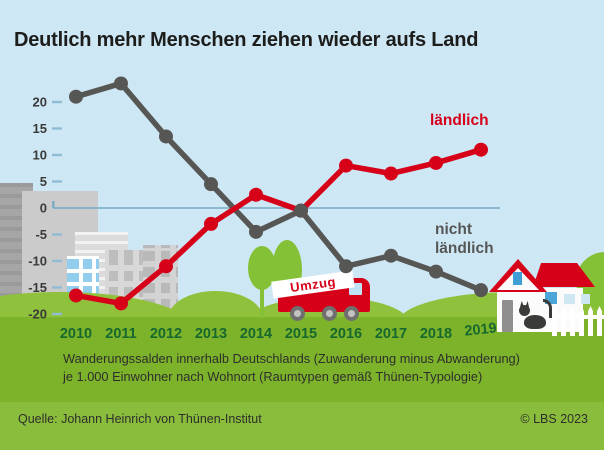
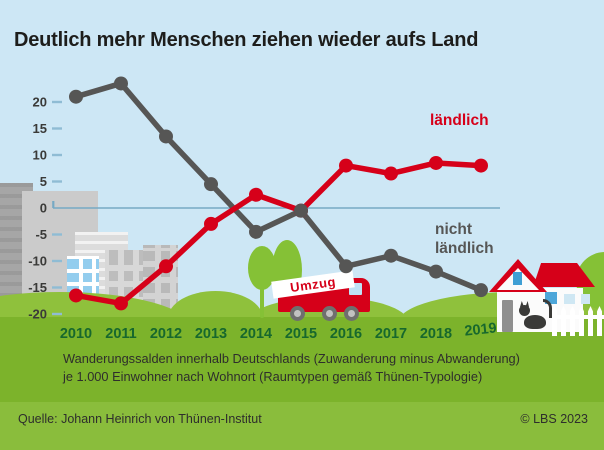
ländlich/2019: 11 -> 8
